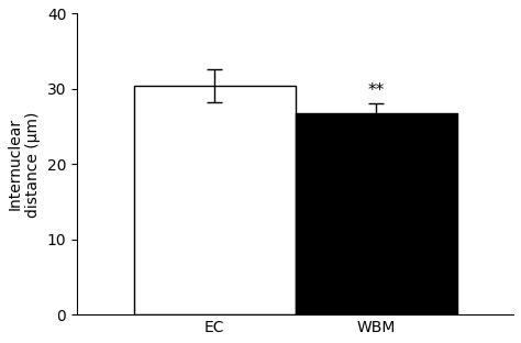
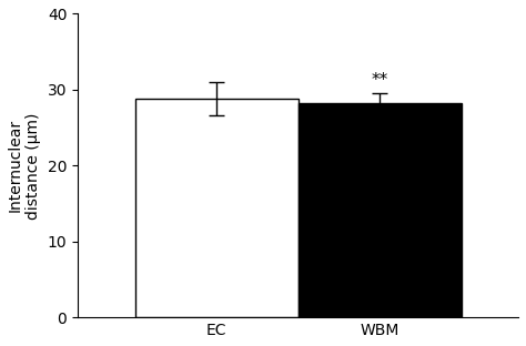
EC: 30.4 -> 28.8
WBM: 26.7 -> 28.2
